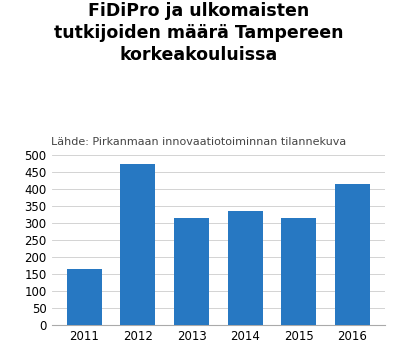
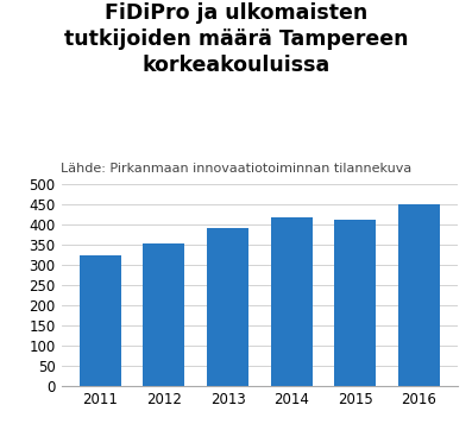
2011: 165 -> 323
2012: 475 -> 353
2013: 315 -> 393
2014: 335 -> 417
2015: 315 -> 412
2016: 415 -> 450
